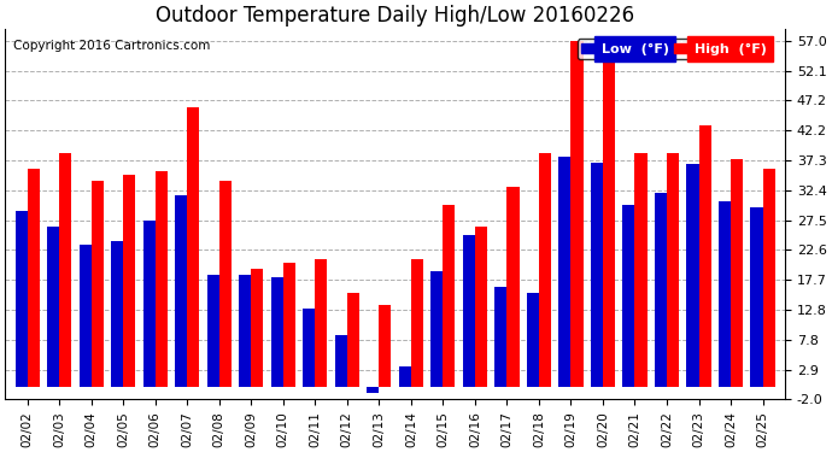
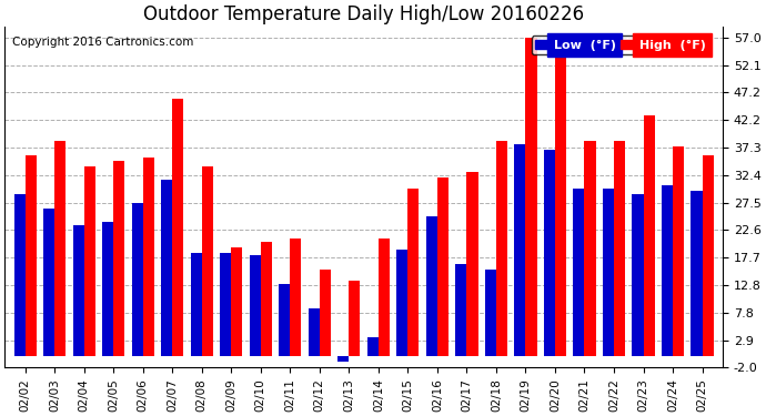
High (°F)/02/16: 26.4 -> 32.0
Low (°F)/02/22: 32.0 -> 30.0
Low (°F)/02/23: 36.8 -> 29.0
